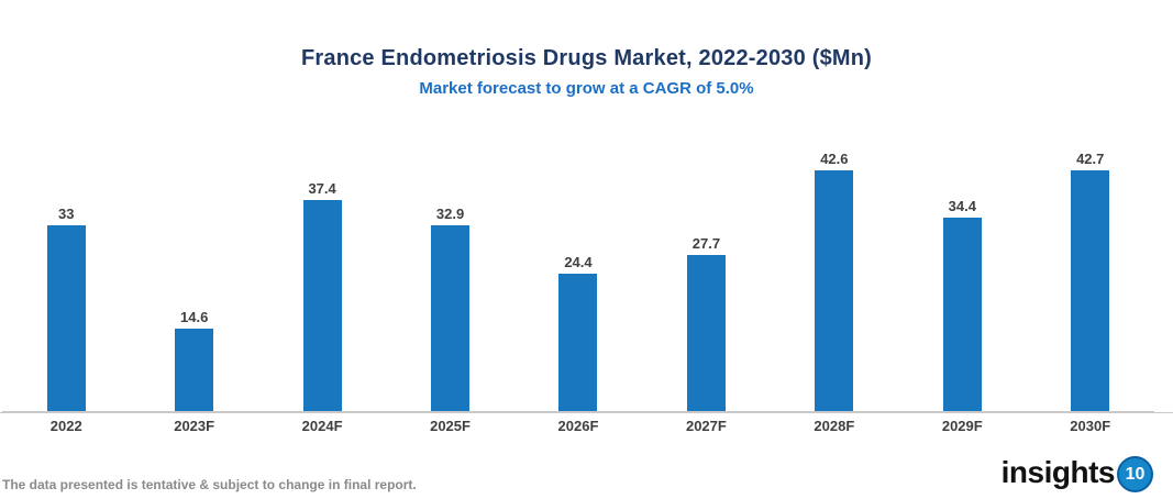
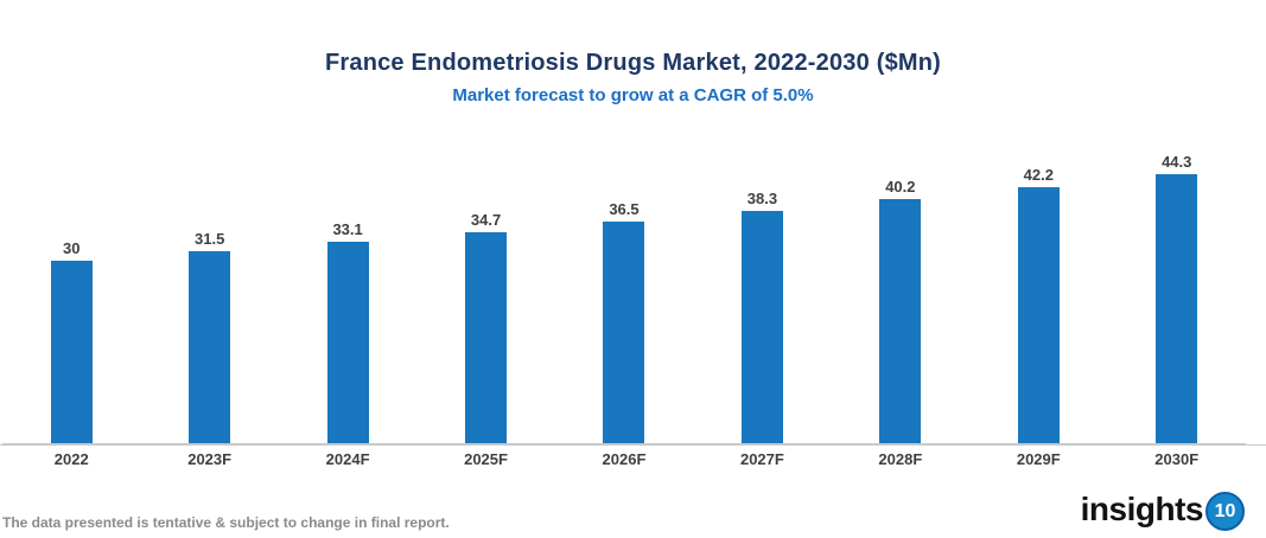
2022: 33 -> 30
2023F: 14.6 -> 31.5
2024F: 37.4 -> 33.1
2025F: 32.9 -> 34.7
2026F: 24.4 -> 36.5
2027F: 27.7 -> 38.3
2028F: 42.6 -> 40.2
2029F: 34.4 -> 42.2
2030F: 42.7 -> 44.3
